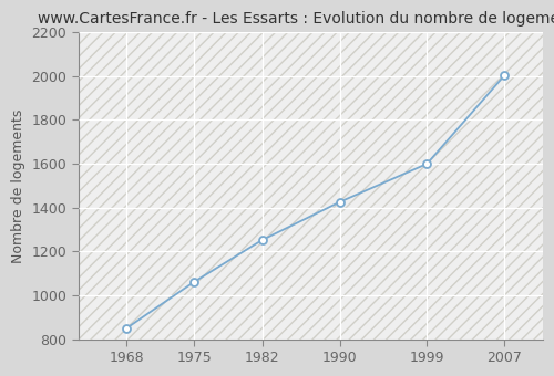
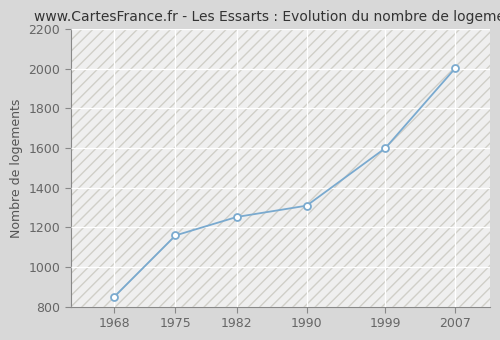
1975: 1060 -> 1160
1990: 1430 -> 1310
